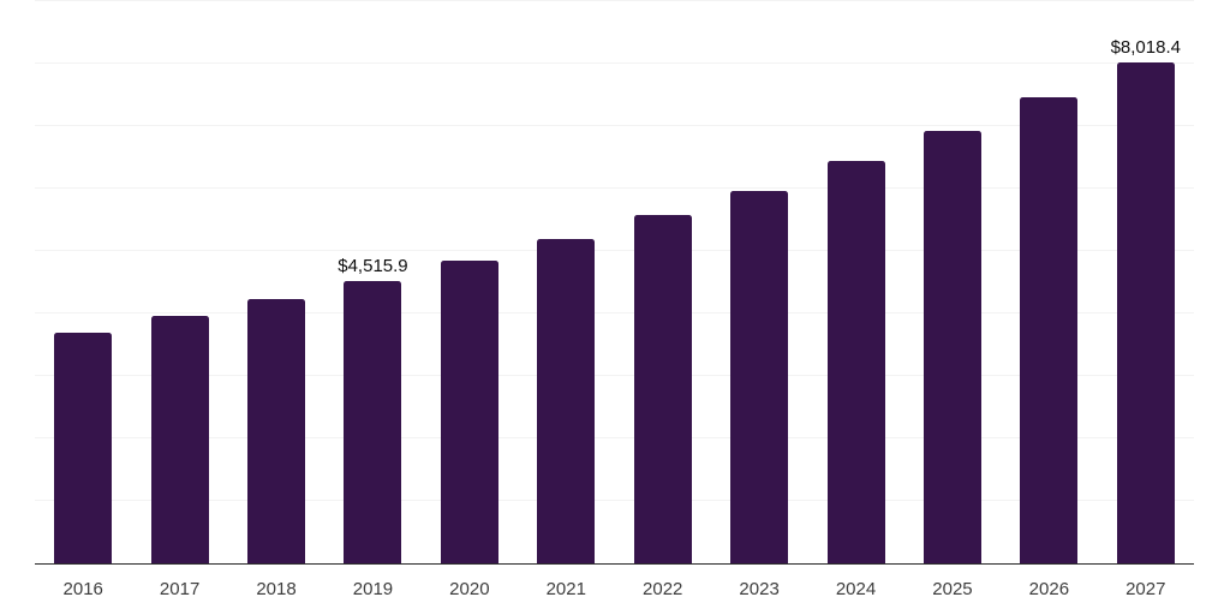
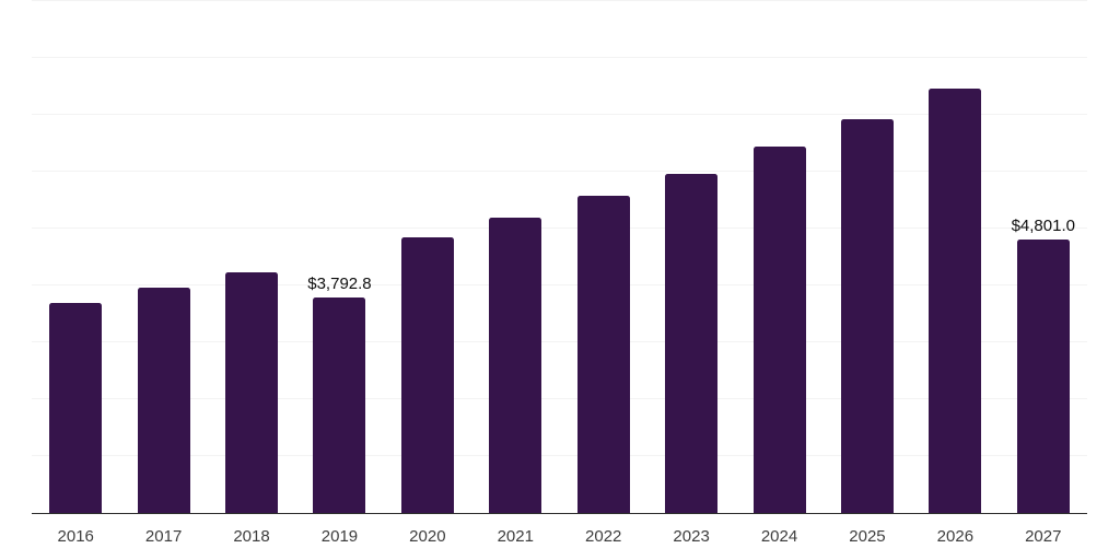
2019: $4,515.9 -> $3,792.8
2027: $8,018.4 -> $4,801.0
